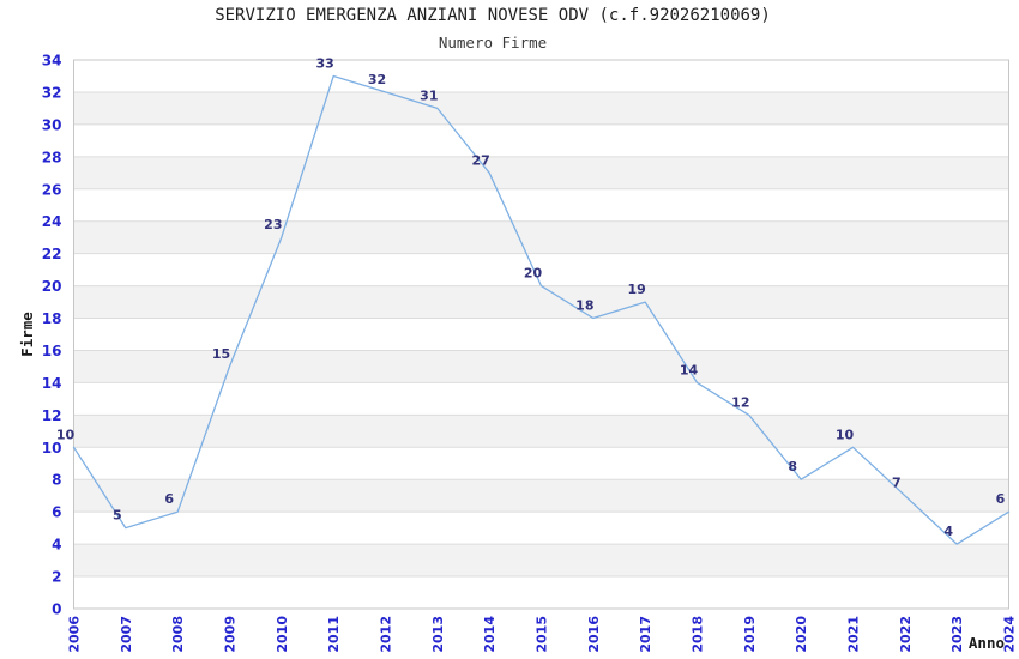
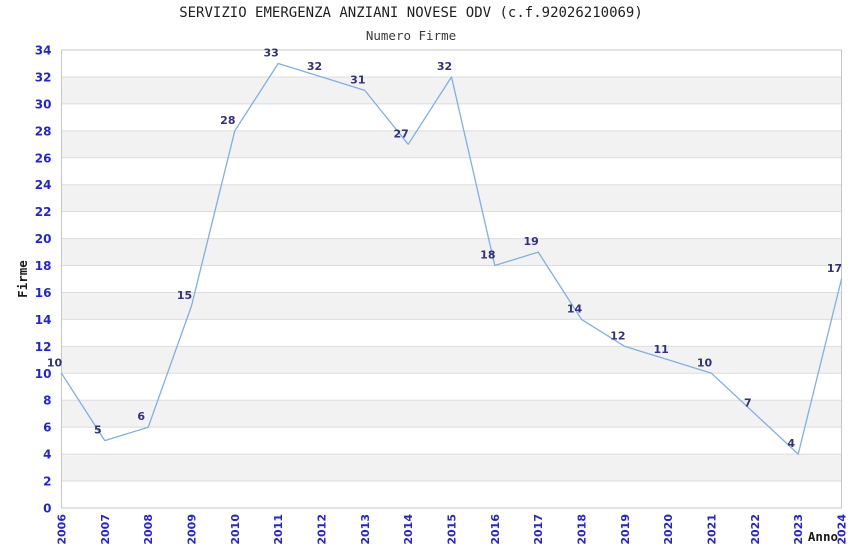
2010: 23 -> 28
2015: 20 -> 32
2020: 8 -> 11
2024: 6 -> 17
